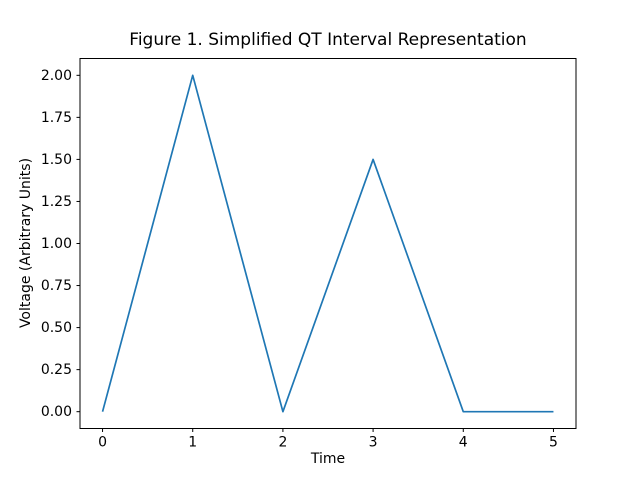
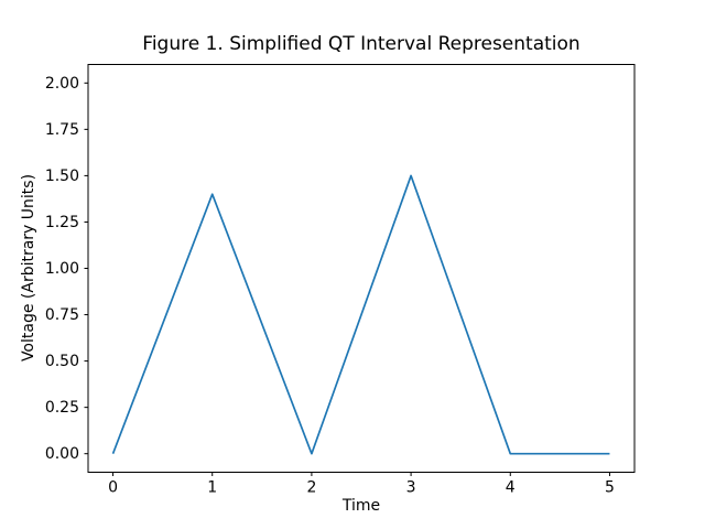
1: 2.0 -> 1.4
